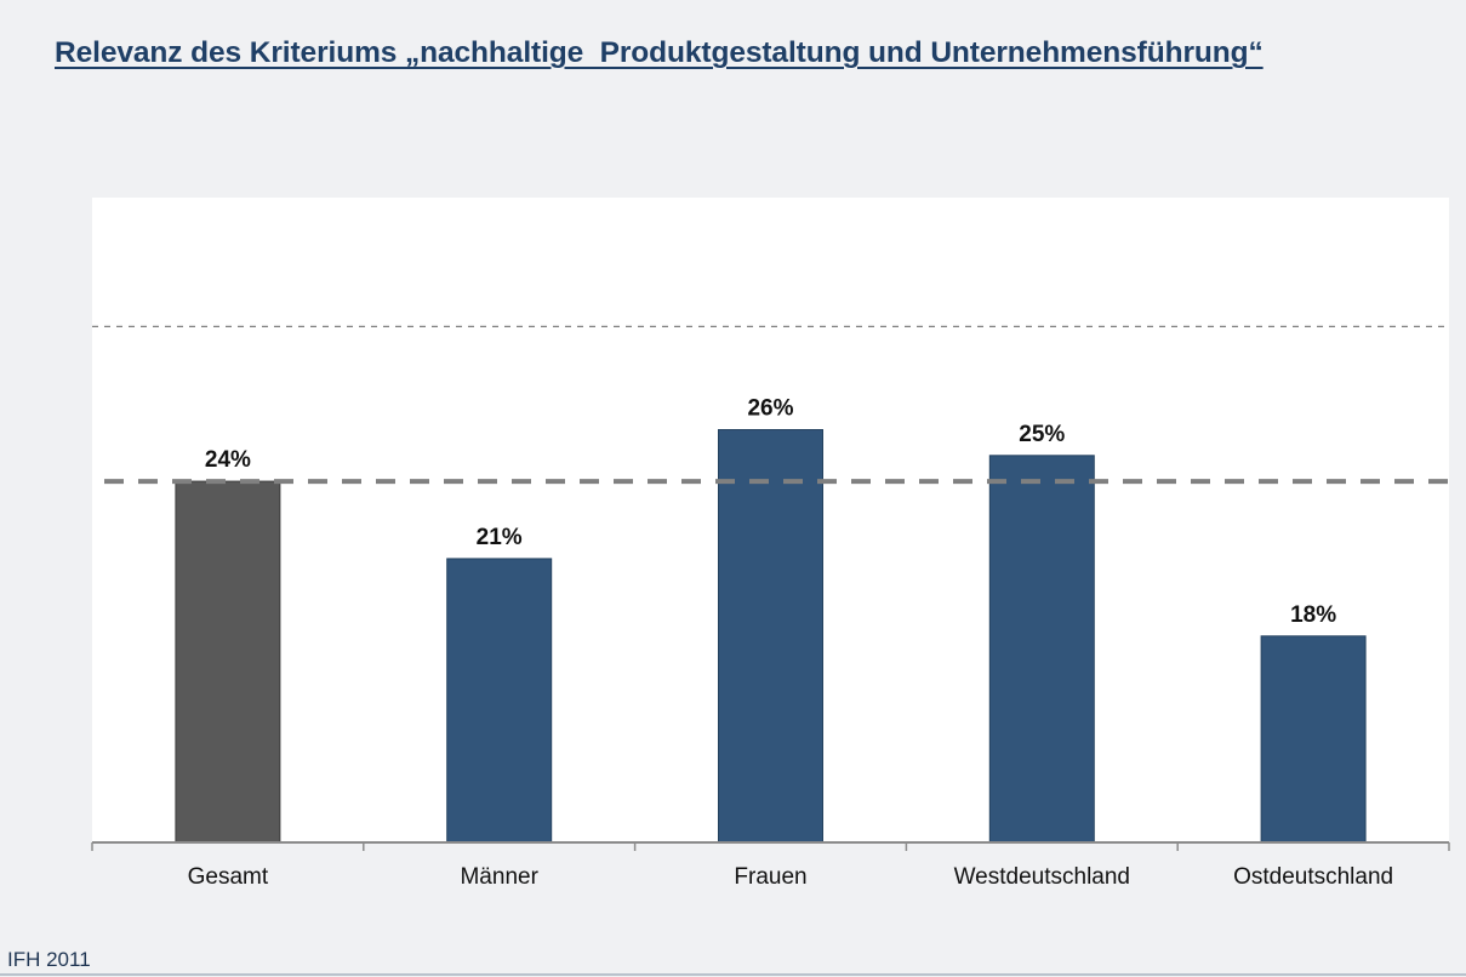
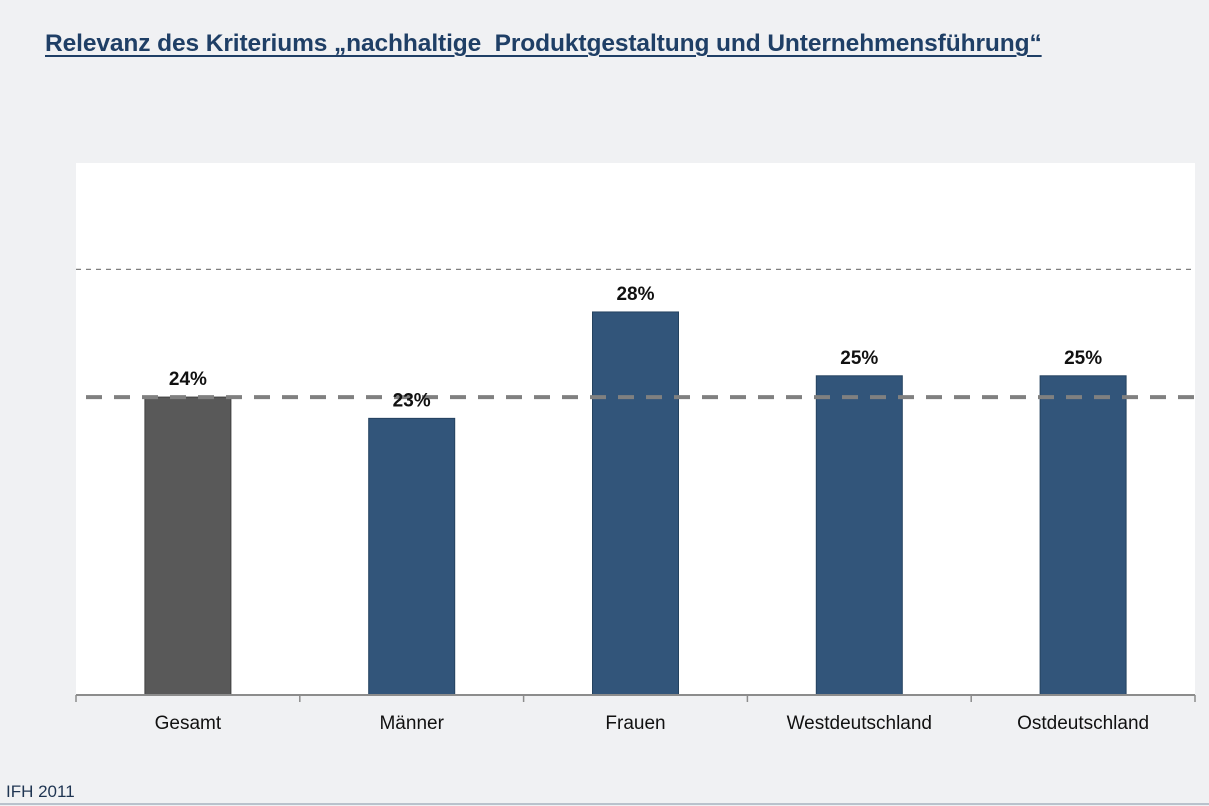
Männer: 21% -> 23%
Frauen: 26% -> 28%
Ostdeutschland: 18% -> 25%
